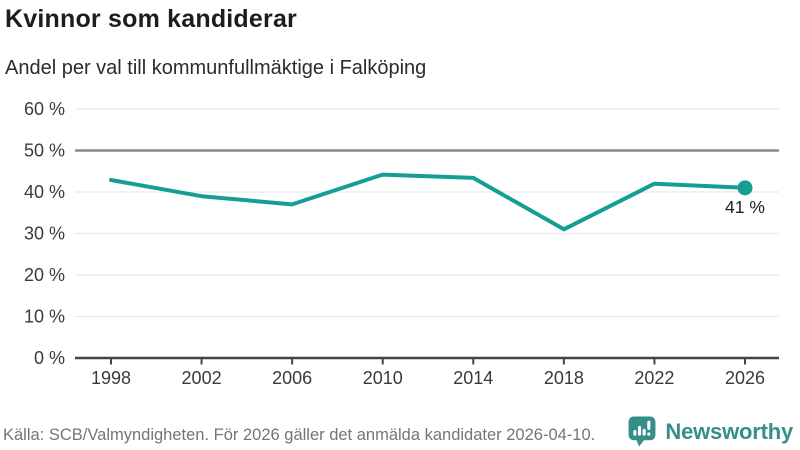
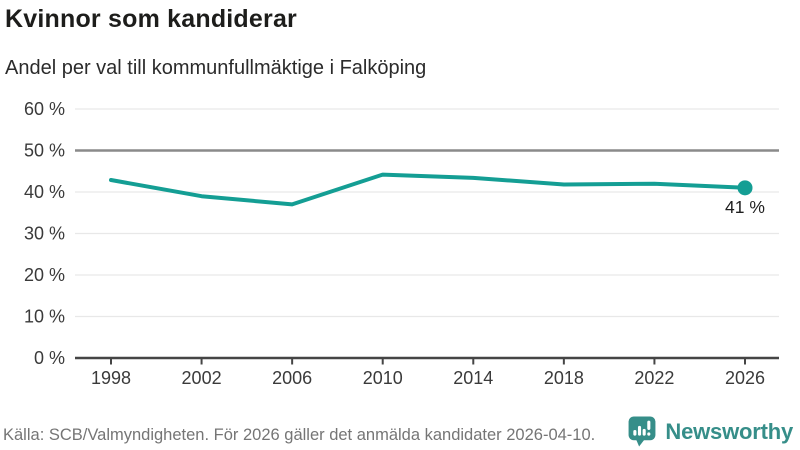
2018: 31% -> 42%
